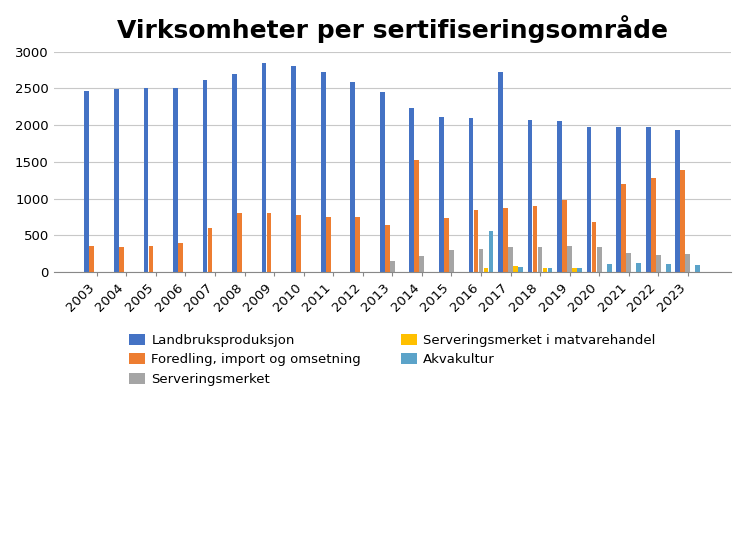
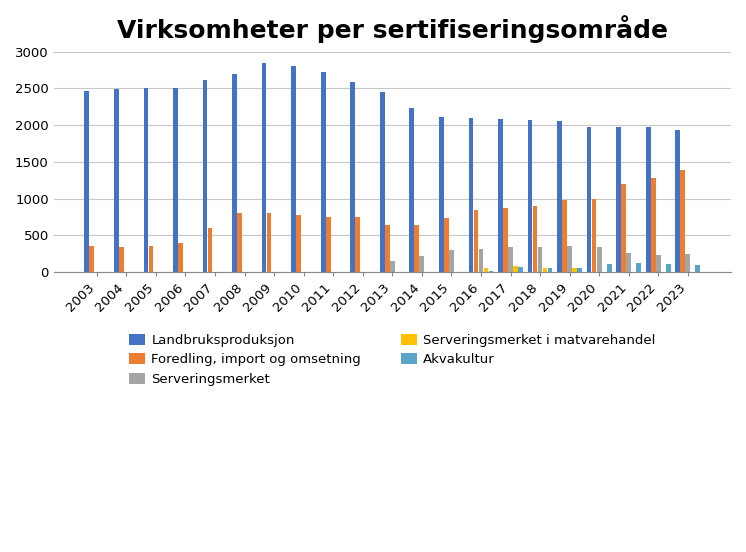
Foredling, import og omsetning/2014: 1520 -> 640
Akvakultur/2016: 560 -> 10
Landbruksproduksjon/2017: 2720 -> 2090
Foredling, import og omsetning/2020: 680 -> 990
